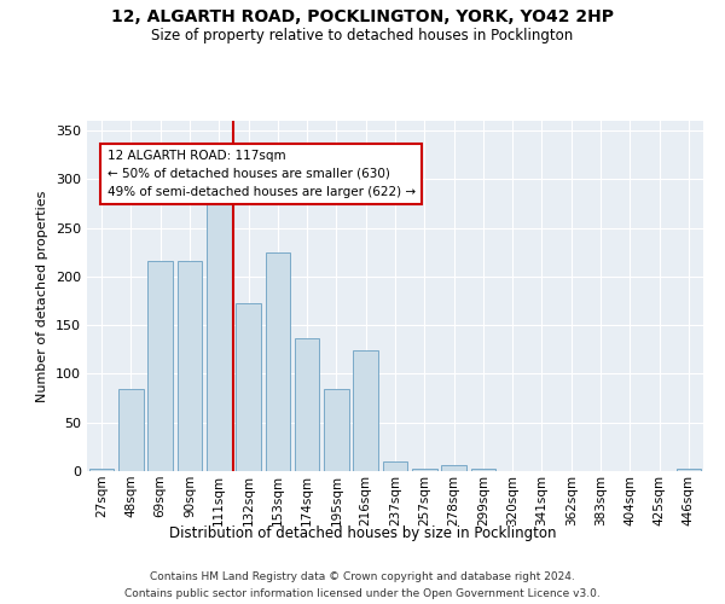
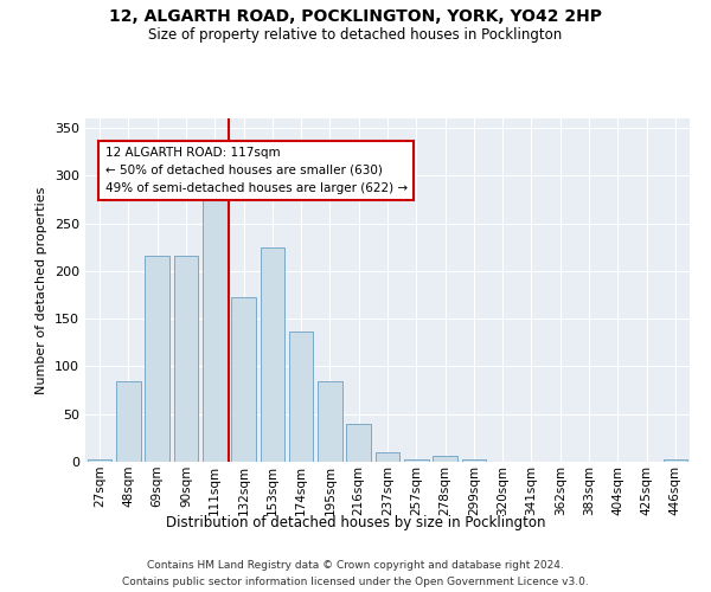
216sqm: 124 -> 40
